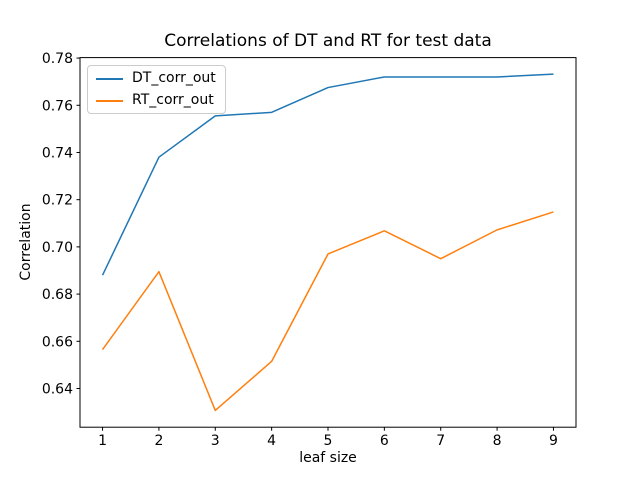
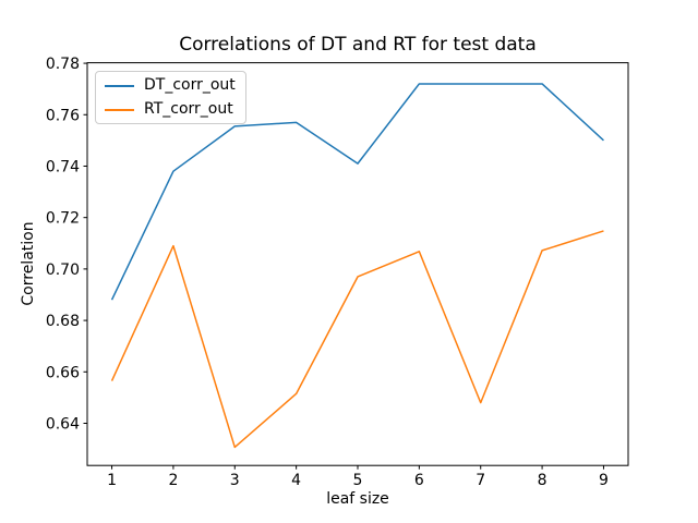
RT_corr_out/2: 0.690 -> 0.709
DT_corr_out/5: 0.767 -> 0.741
RT_corr_out/7: 0.695 -> 0.648
DT_corr_out/9: 0.773 -> 0.750
